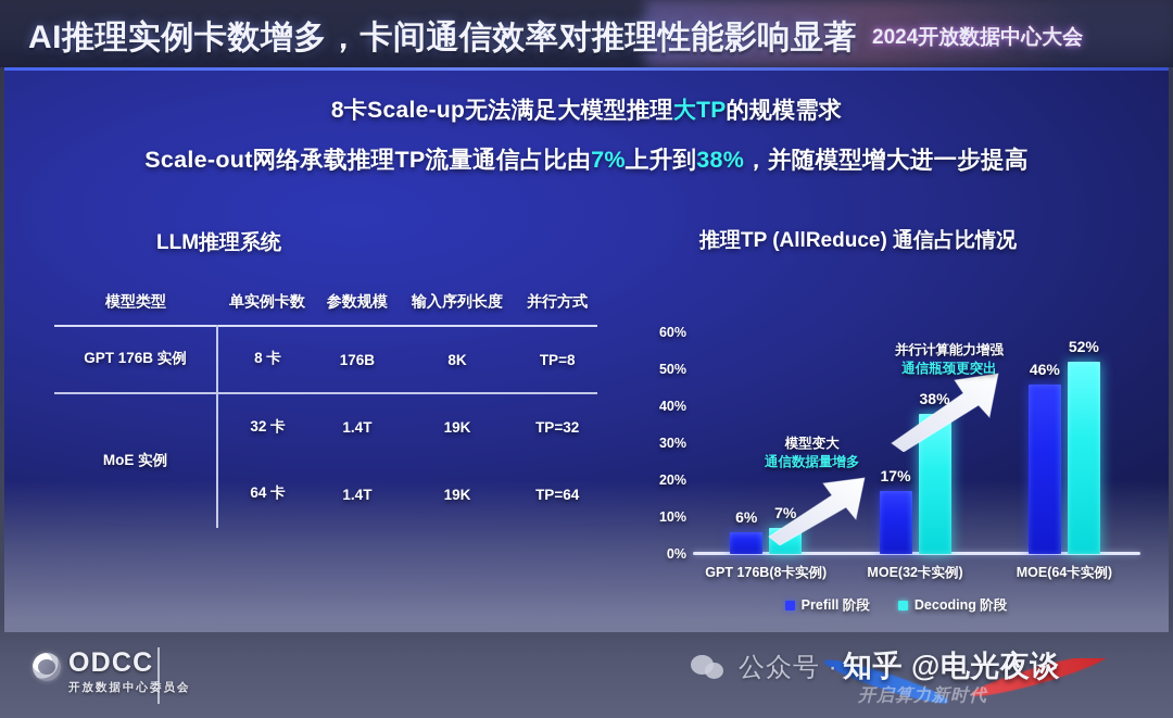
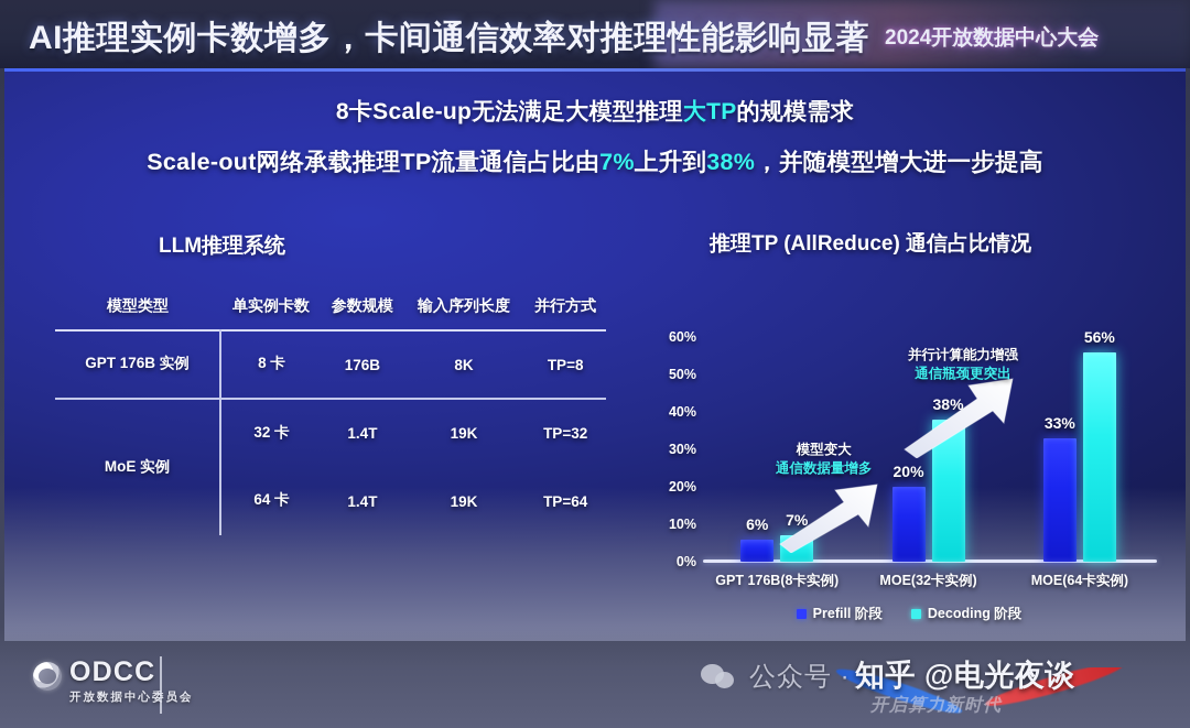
Prefill 阶段/MOE(32卡实例): 17% -> 20%
Prefill 阶段/MOE(64卡实例): 46% -> 33%
Decoding 阶段/MOE(64卡实例): 52% -> 56%
